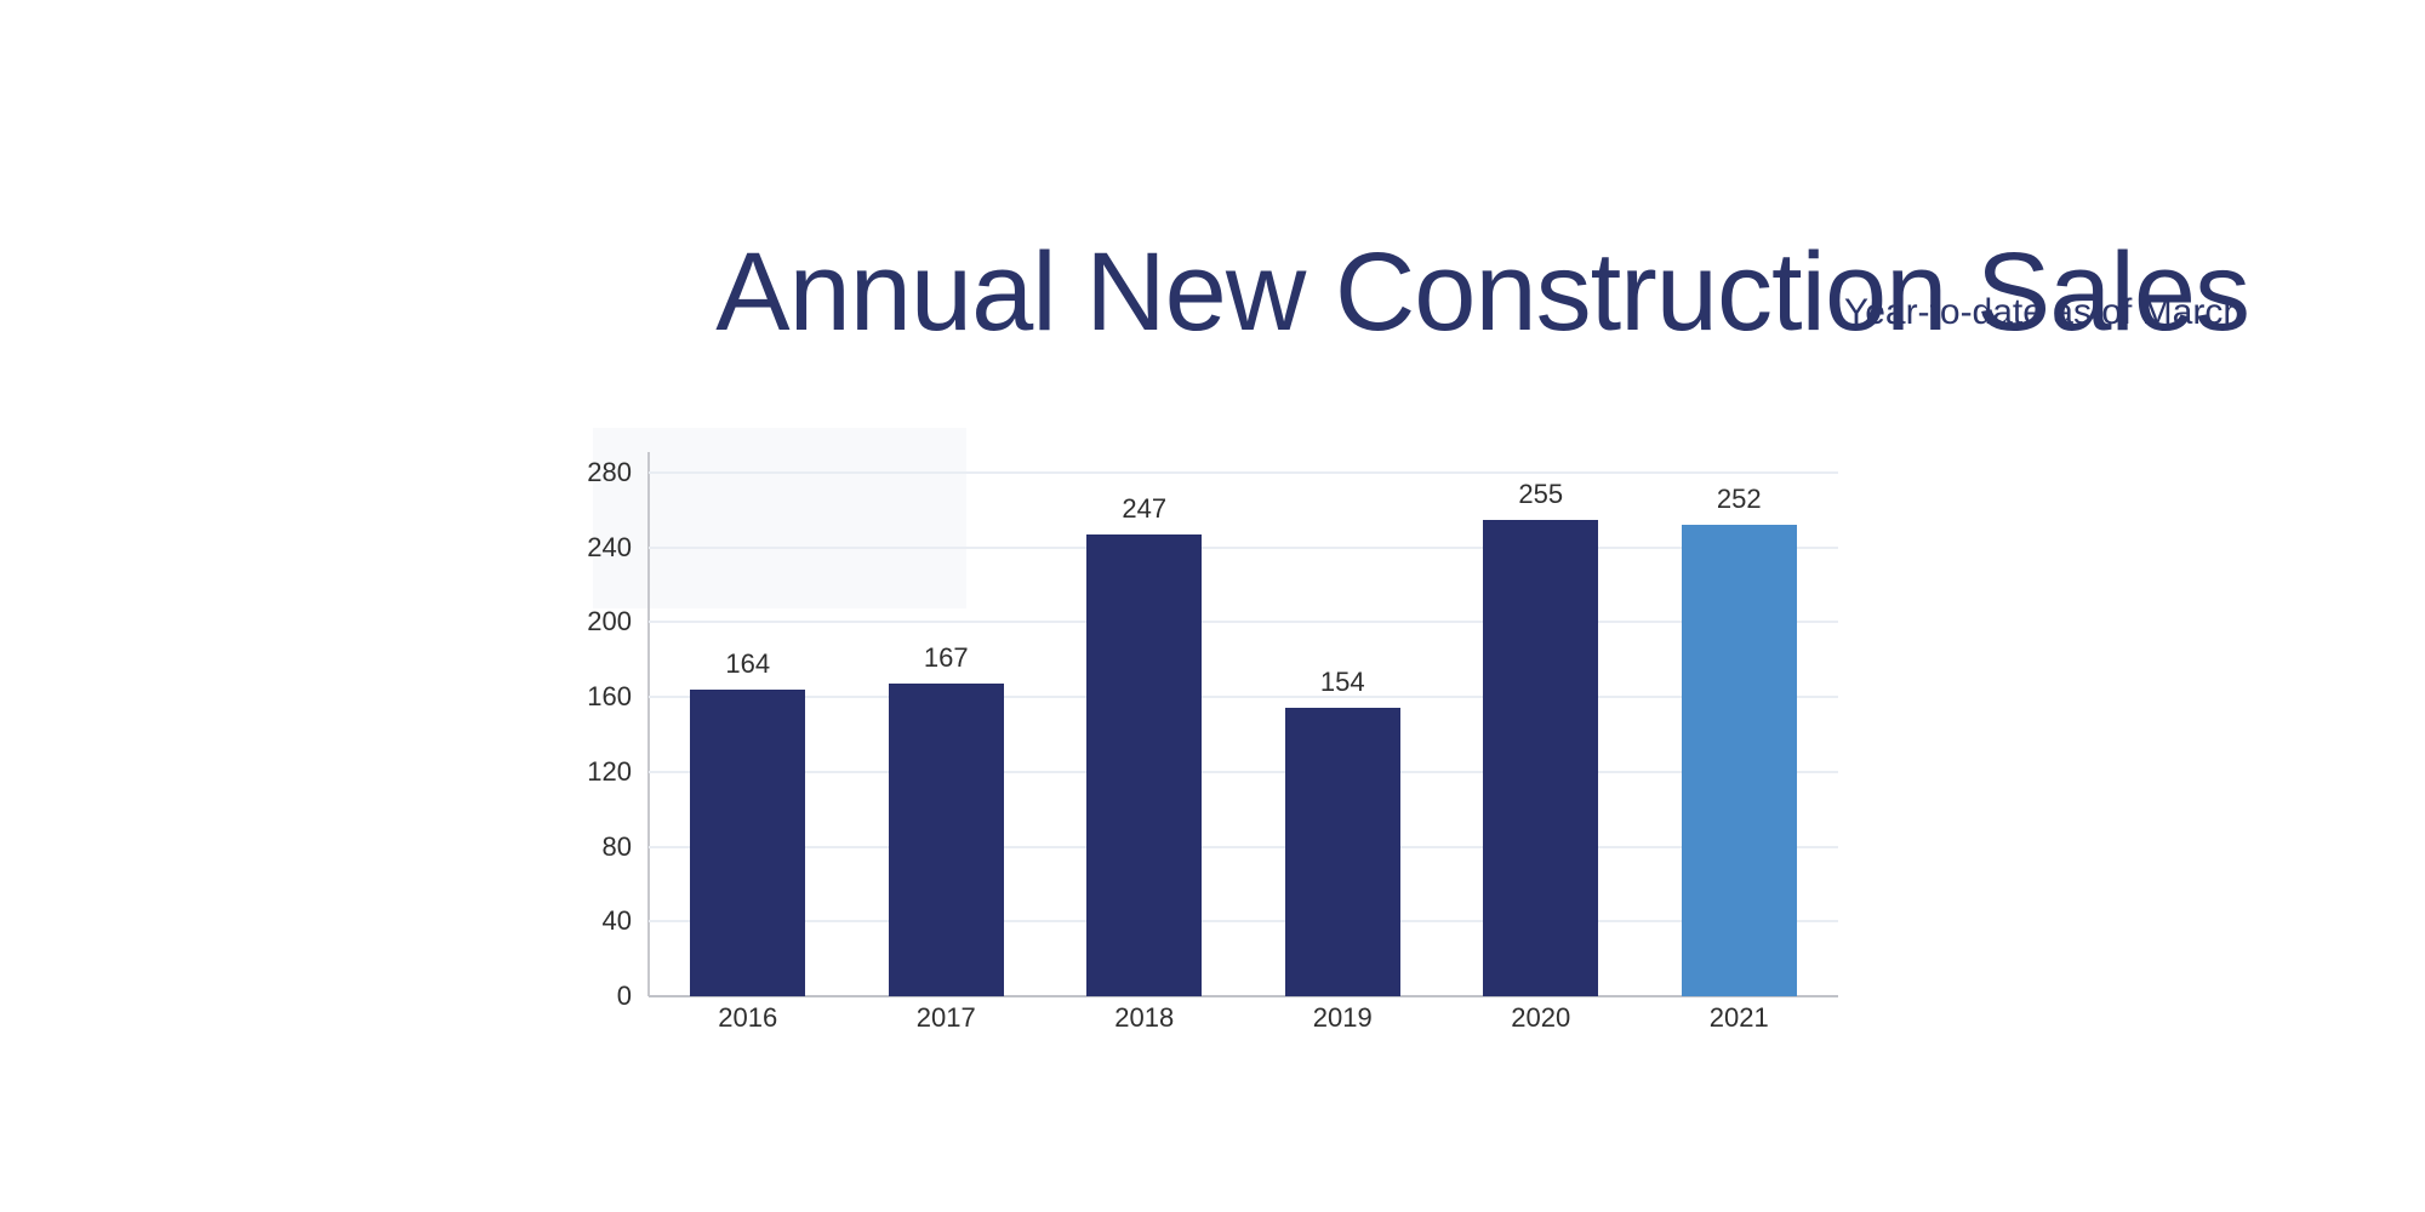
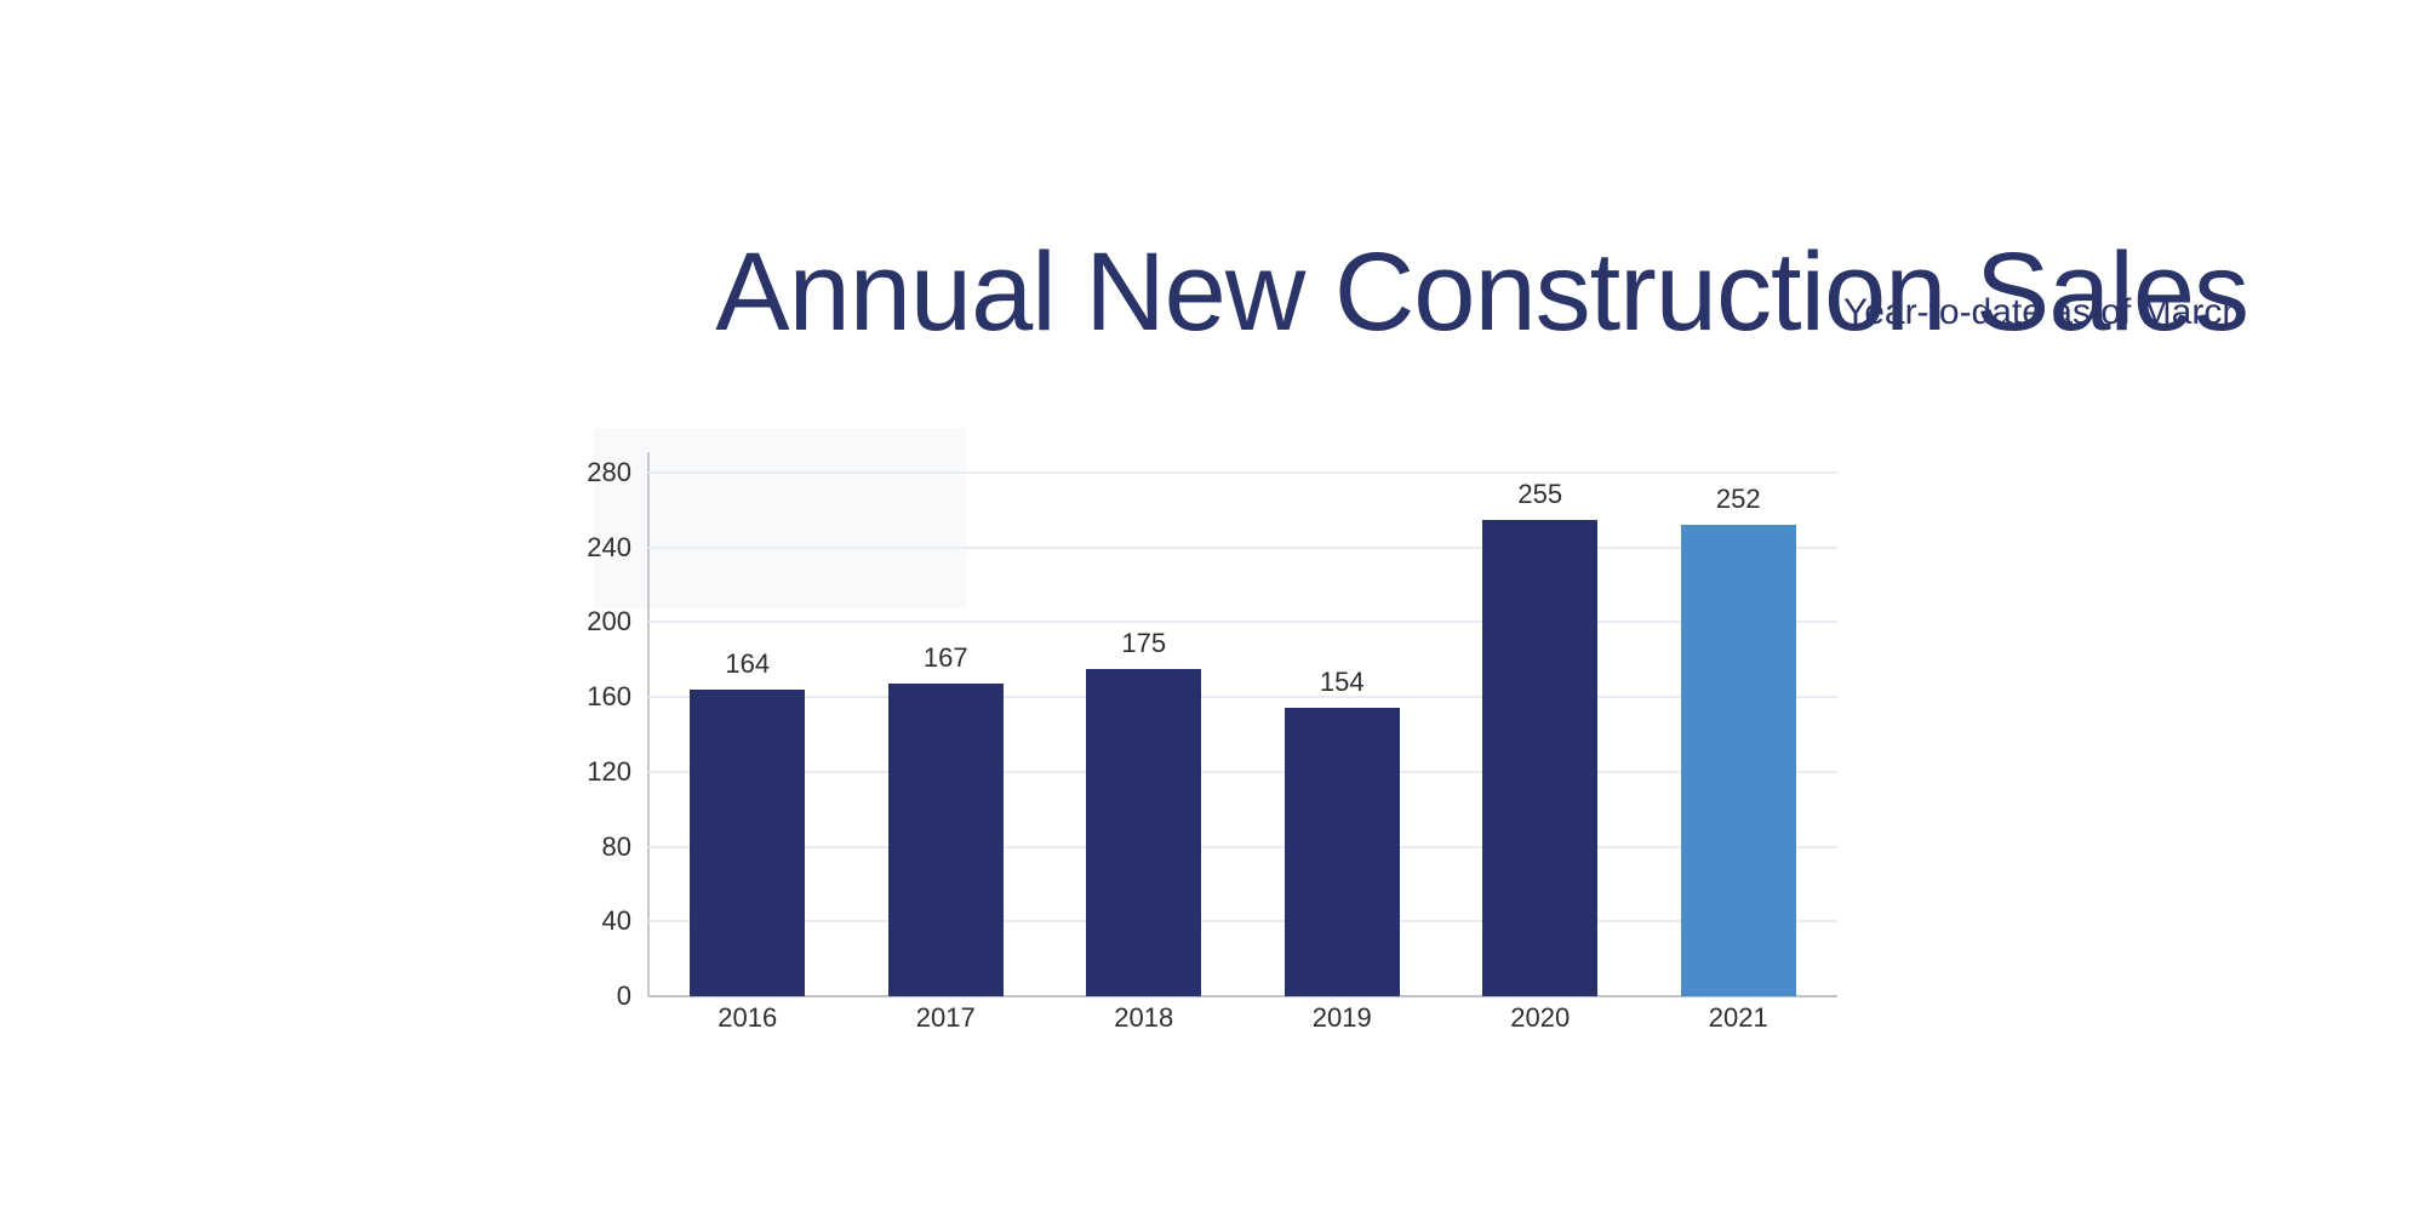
2018: 247 -> 175
